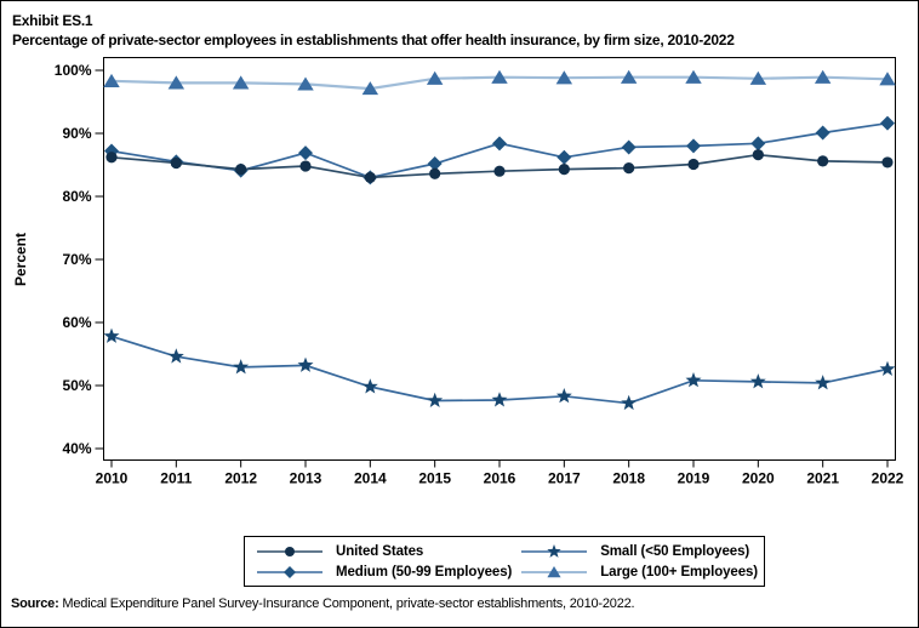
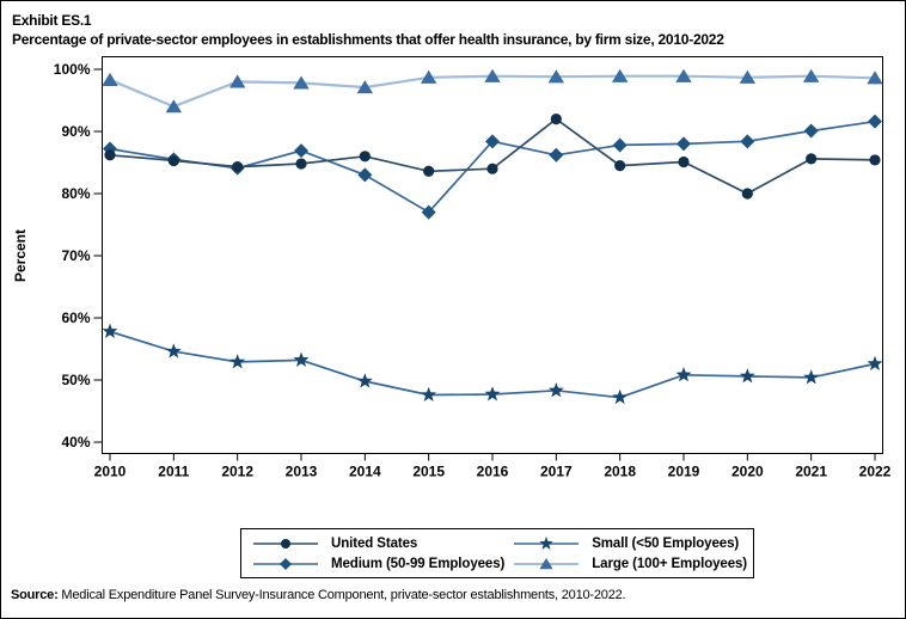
Large (100+ Employees)/2011: 98% -> 94%
United States/2014: 83% -> 86%
Medium (50-99 Employees)/2015: 85% -> 77%
United States/2017: 84% -> 92%
United States/2020: 87% -> 80%
